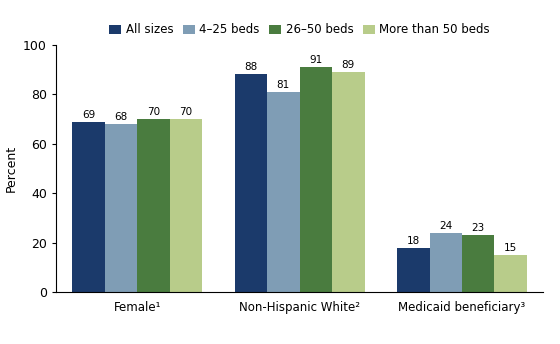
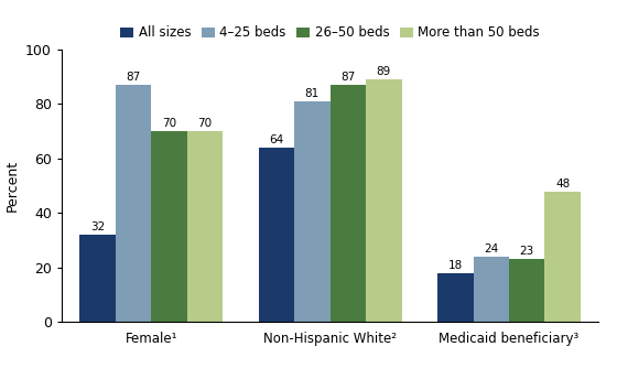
All sizes/Female¹: 69 -> 32
4–25 beds/Female¹: 68 -> 87
All sizes/Non-Hispanic White²: 88 -> 64
26–50 beds/Non-Hispanic White²: 91 -> 87
More than 50 beds/Medicaid beneficiary³: 15 -> 48
